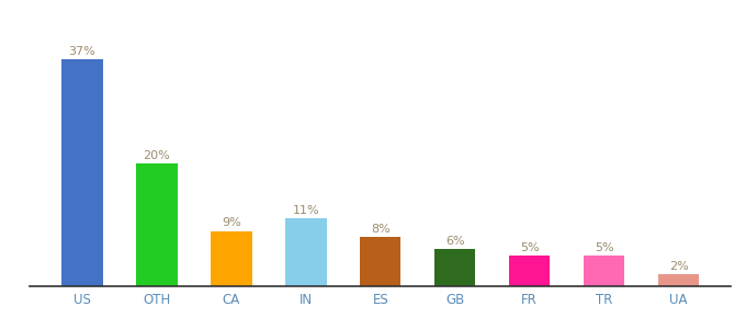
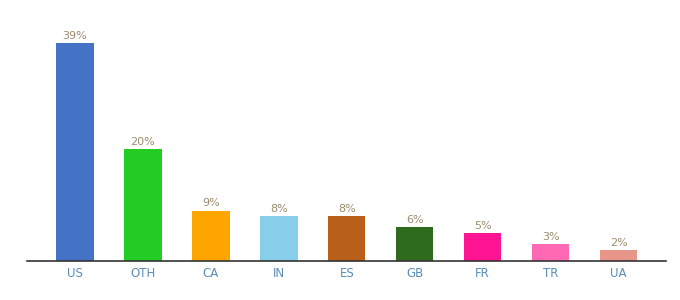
US: 37% -> 39%
IN: 11% -> 8%
TR: 5% -> 3%
